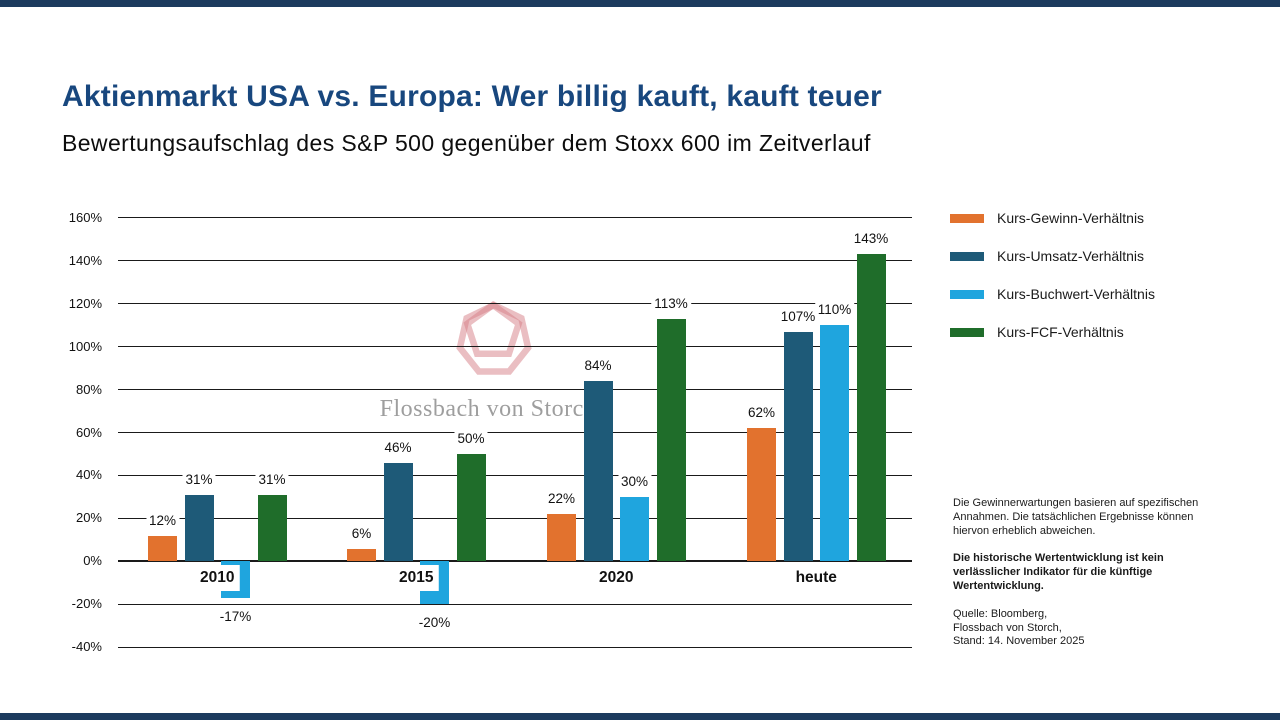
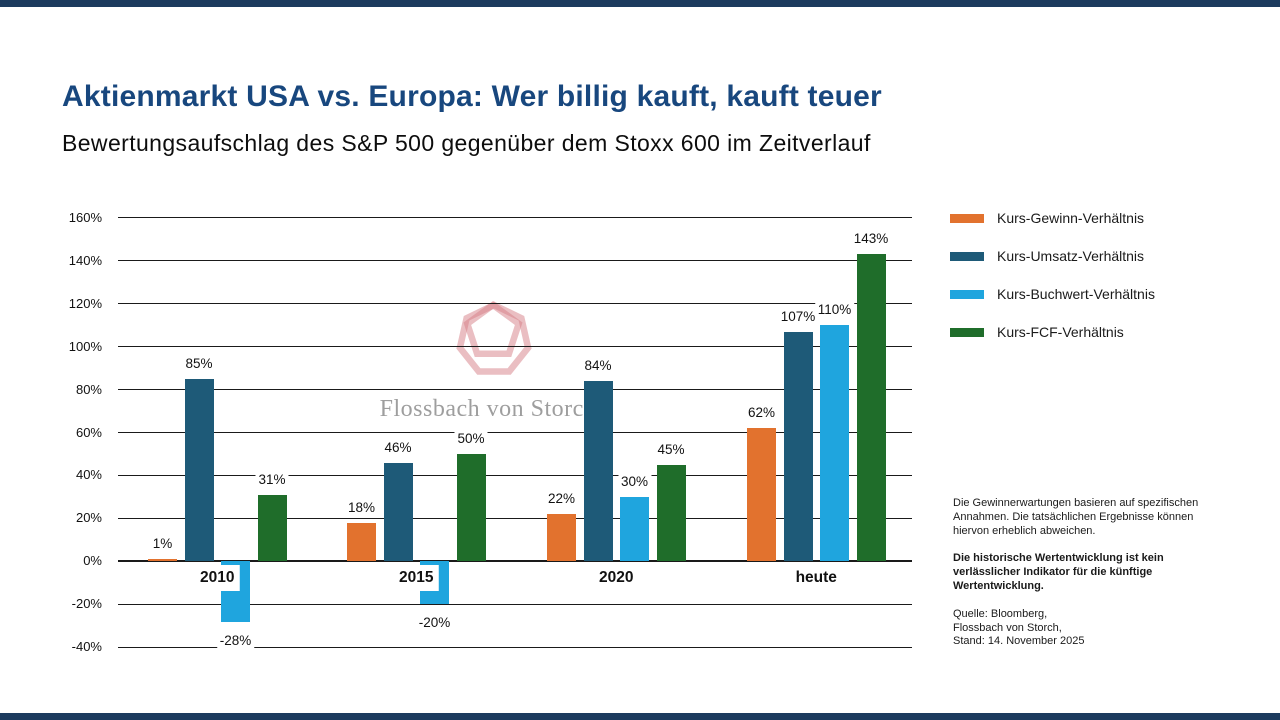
Kurs-Gewinn-Verhältnis/2010: 12% -> 1%
Kurs-Umsatz-Verhältnis/2010: 31% -> 85%
Kurs-Buchwert-Verhältnis/2010: -17% -> -28%
Kurs-Gewinn-Verhältnis/2015: 6% -> 18%
Kurs-FCF-Verhältnis/2020: 113% -> 45%
